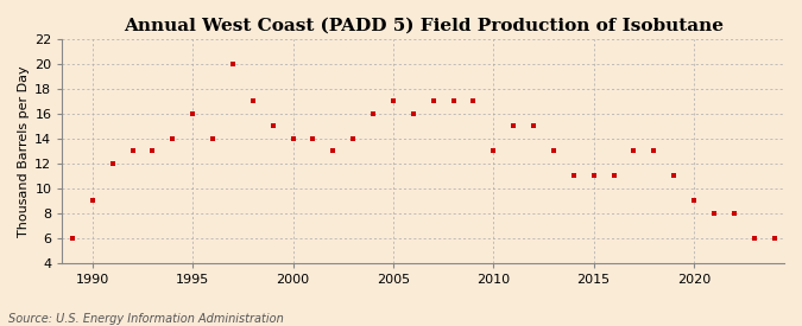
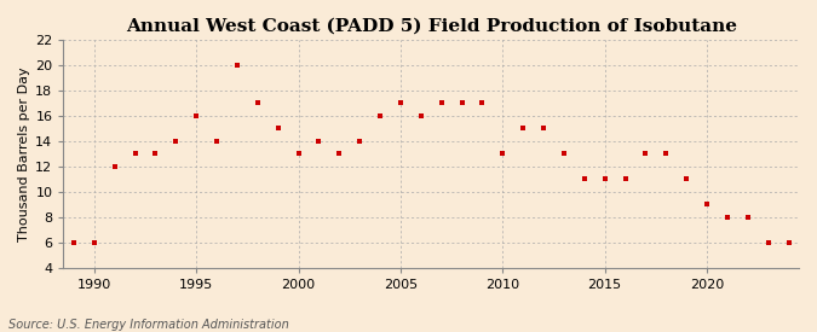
1990: 9 -> 6
2000: 14 -> 13
